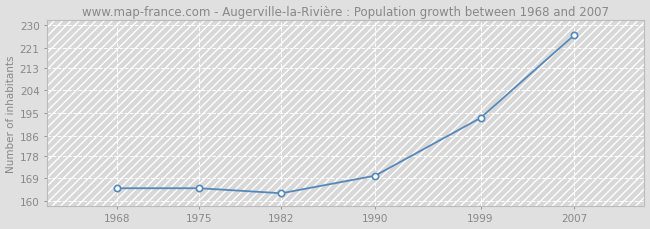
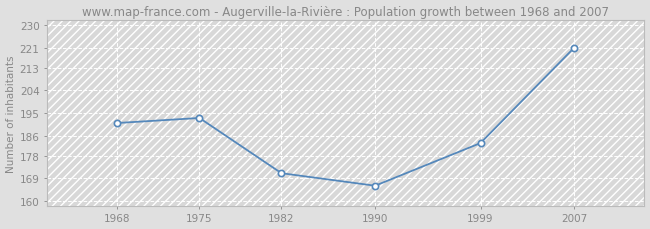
1968: 165 -> 191
1975: 165 -> 193
1982: 163 -> 171
1990: 170 -> 166
1999: 193 -> 183
2007: 226 -> 221
